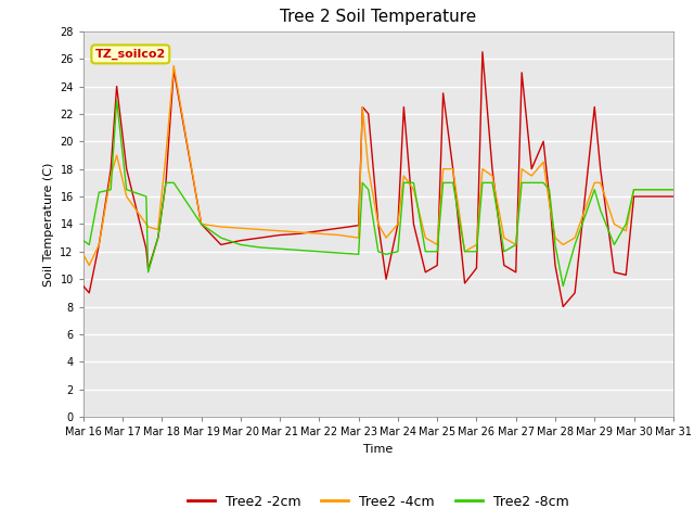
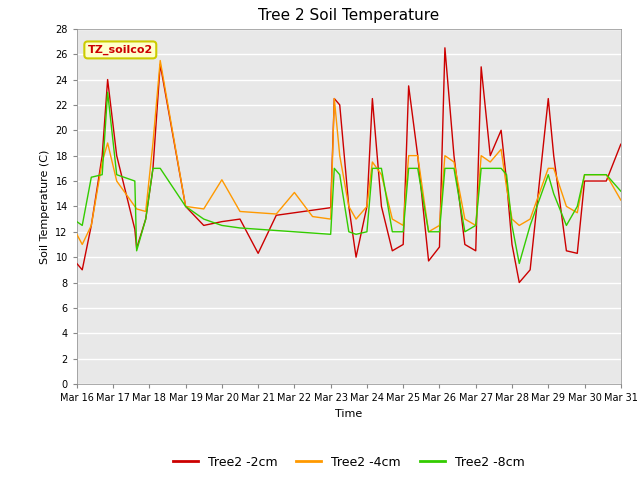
Tree2 -4cm/Mar 20: 13.7 -> 16.1
Tree2 -2cm/Mar 21: 13.2 -> 10.3
Tree2 -4cm/Mar 22: 13.3 -> 15.1
Tree2 -2cm/Mar 31: 16.0 -> 18.9
Tree2 -4cm/Mar 31: 16.5 -> 14.5
Tree2 -8cm/Mar 31: 16.5 -> 15.2
